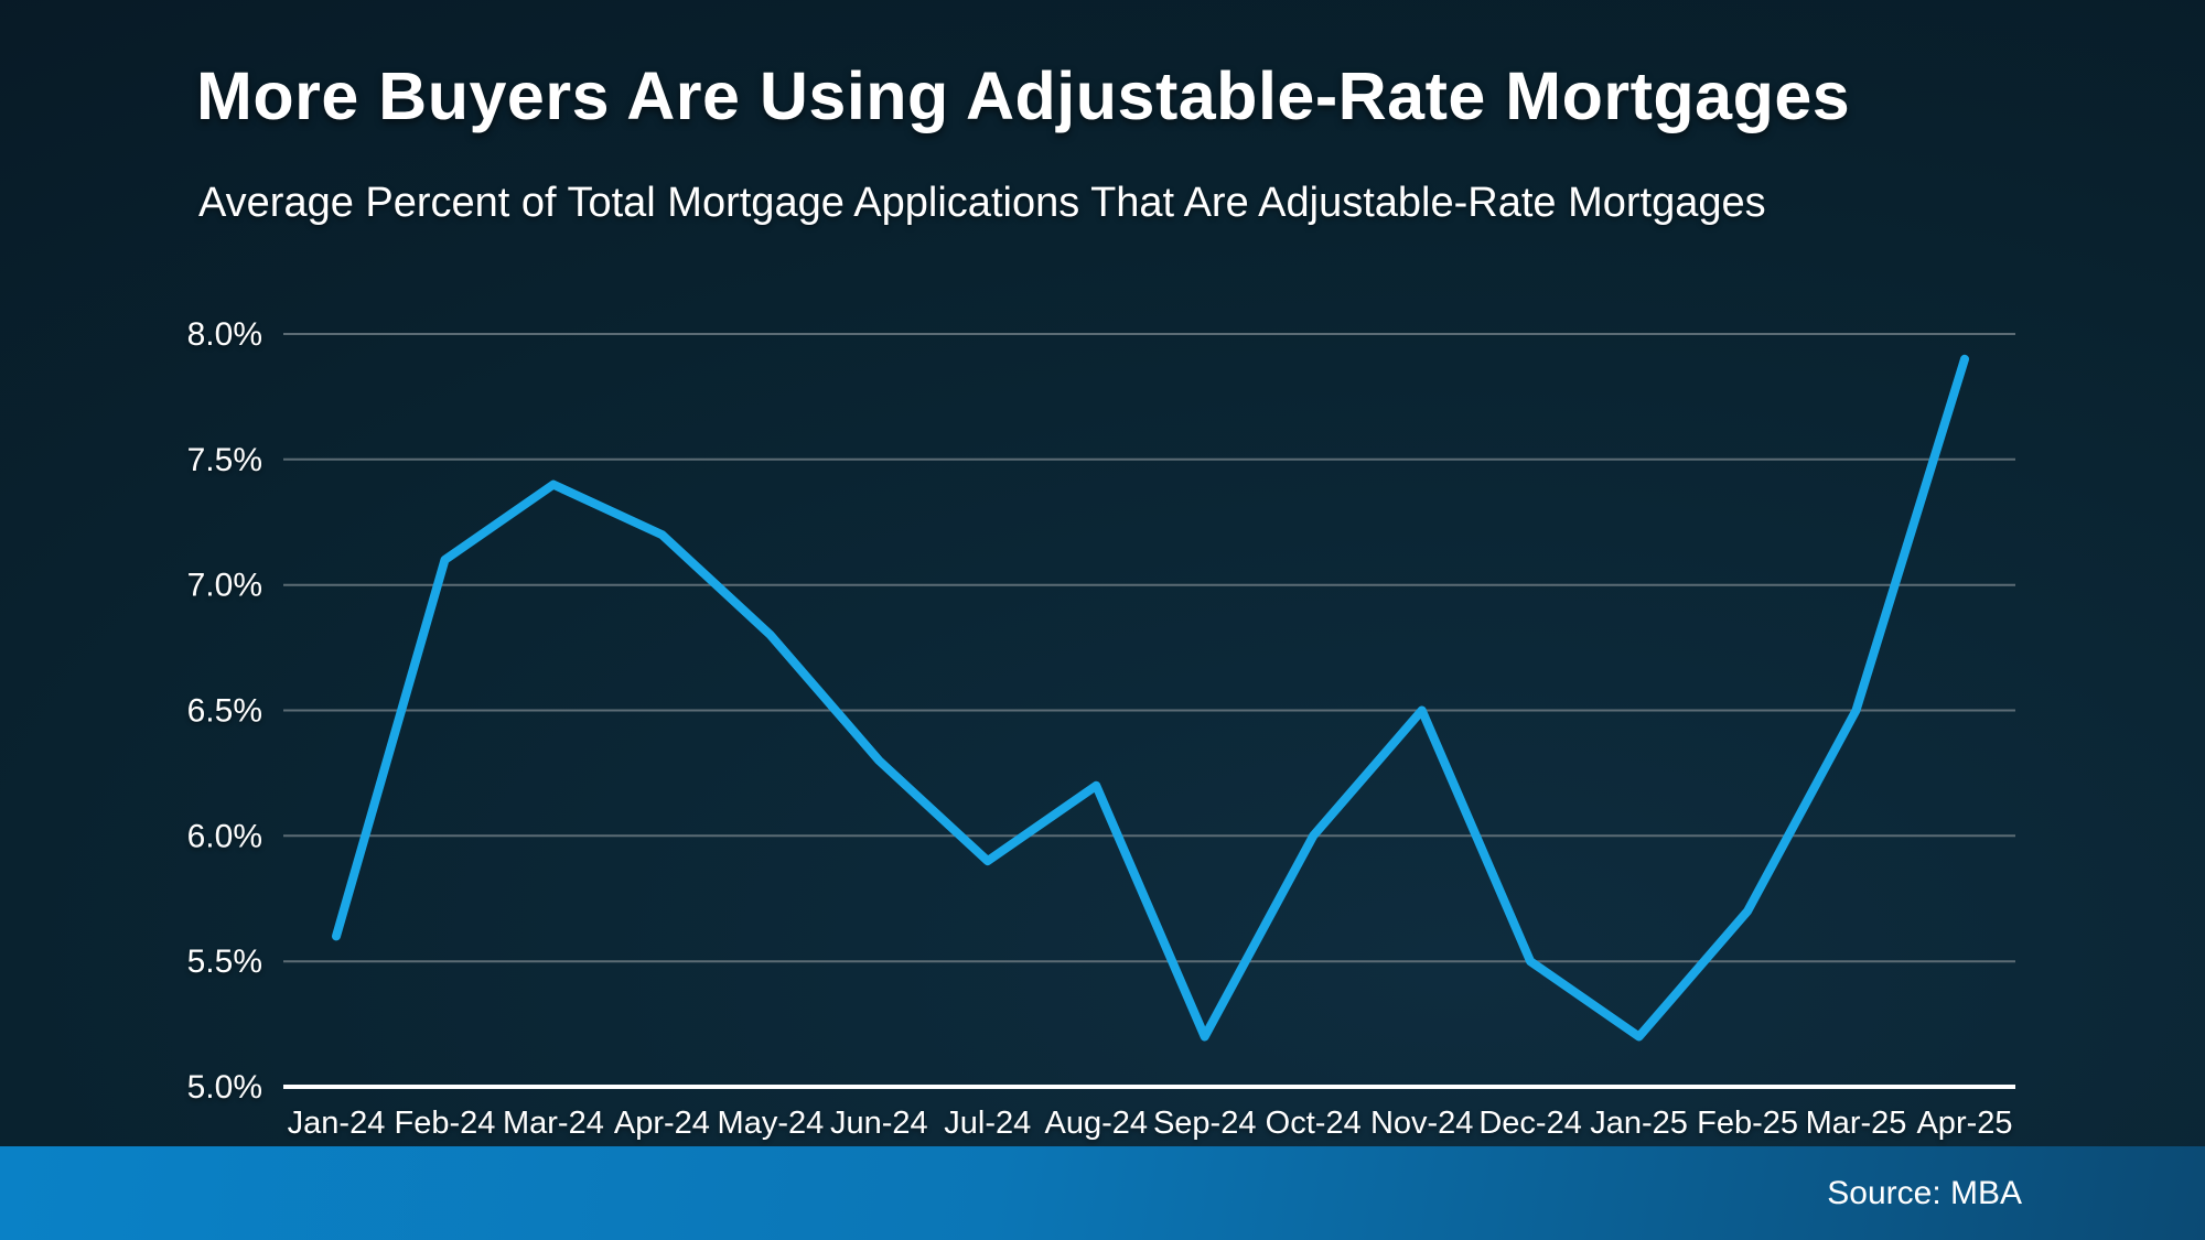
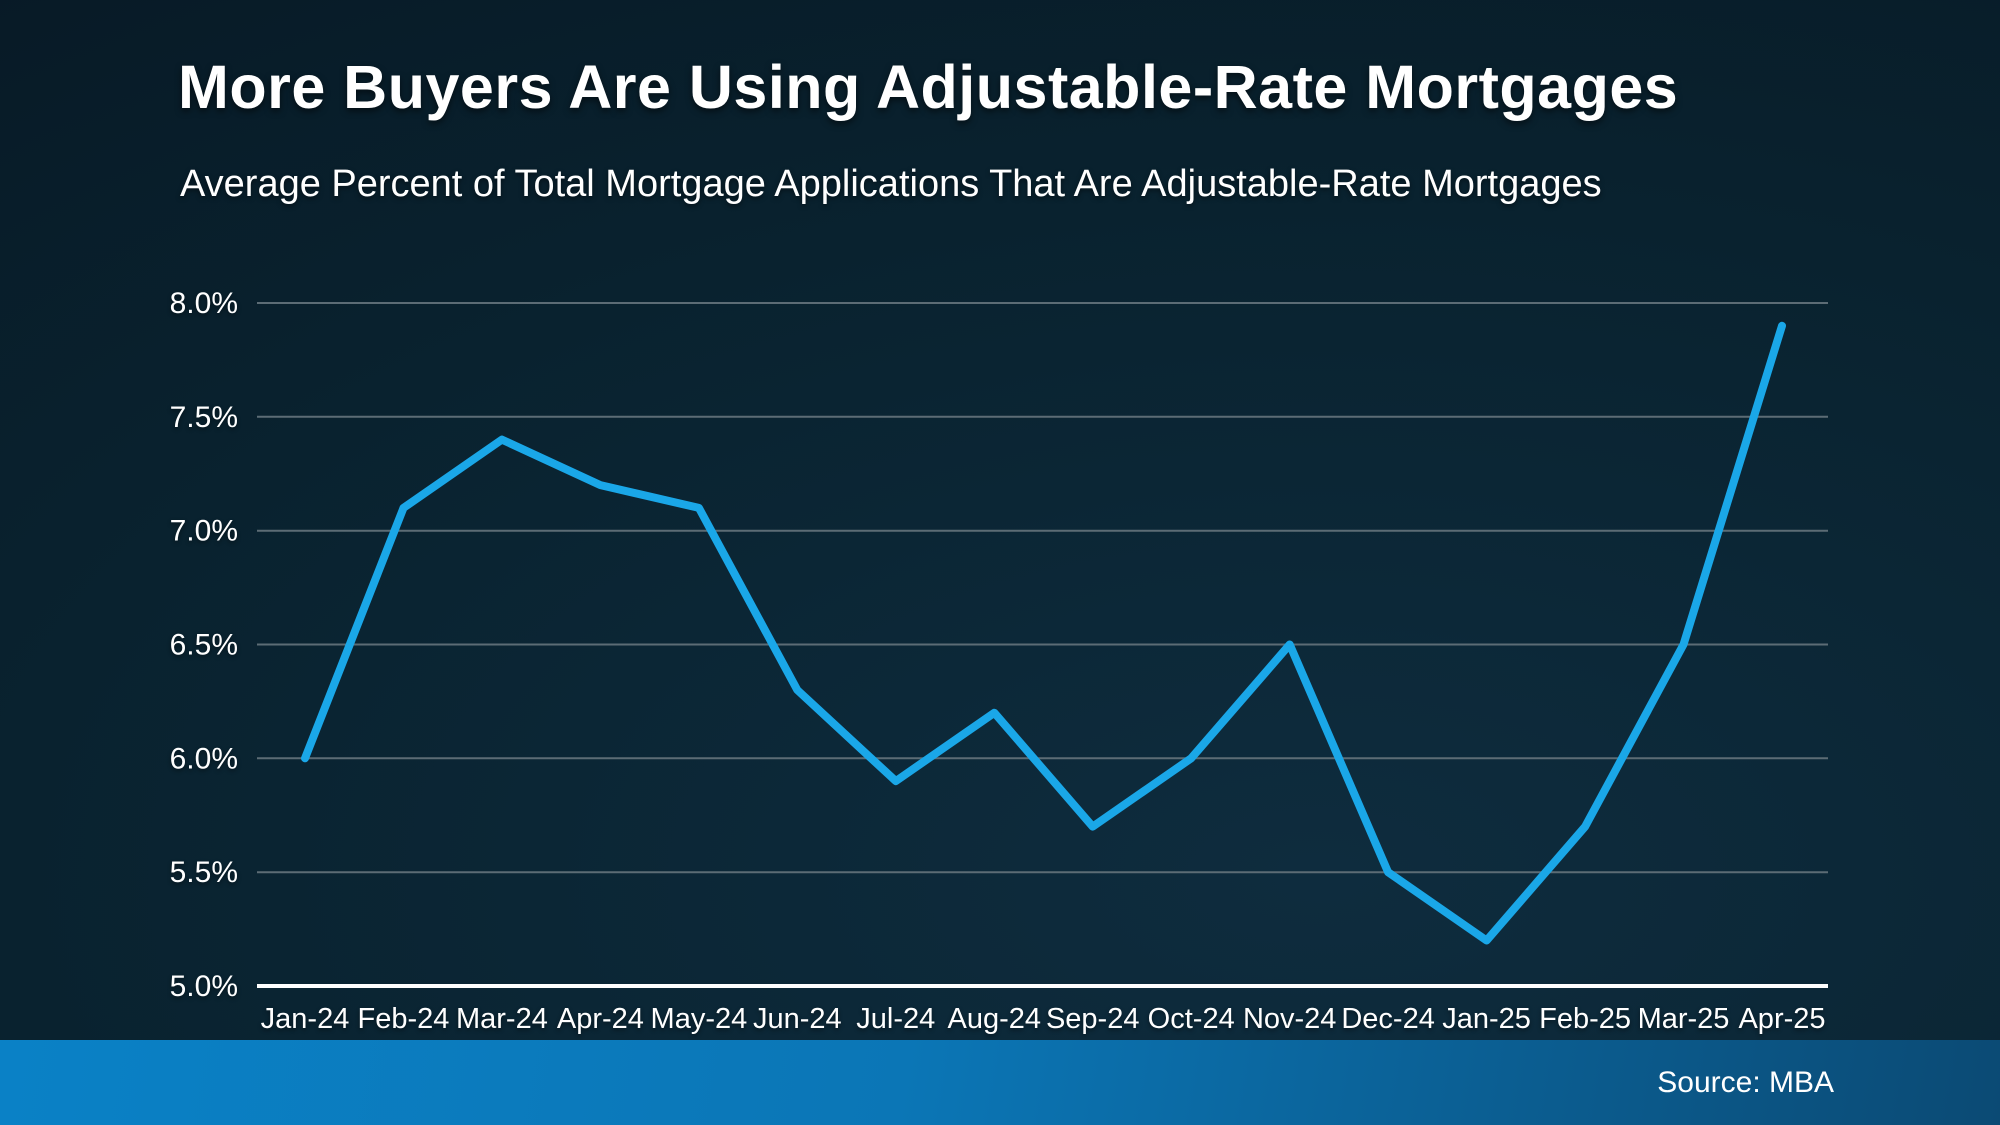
Jan-24: 5.6% -> 6.0%
May-24: 6.8% -> 7.1%
Sep-24: 5.2% -> 5.7%
